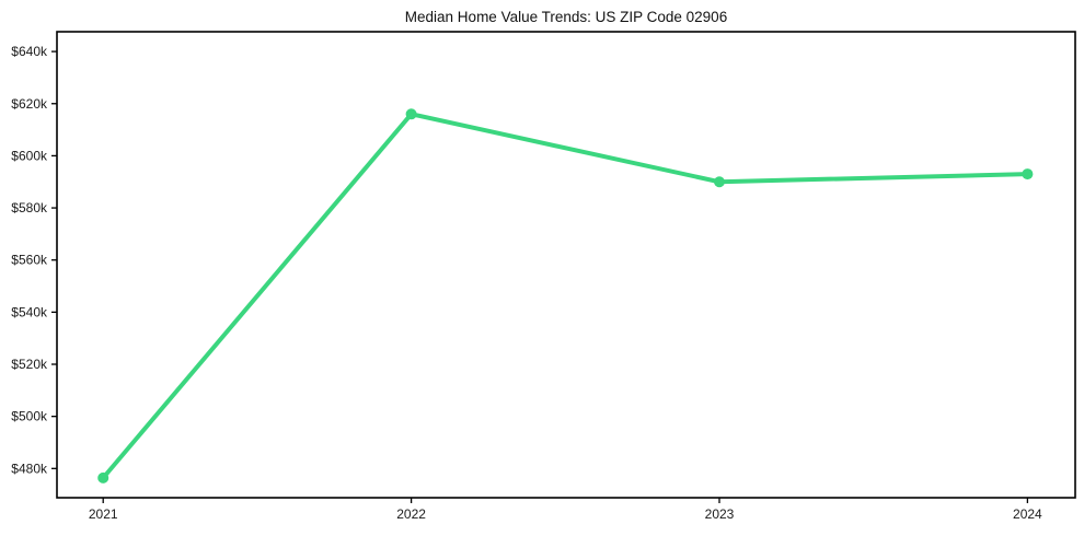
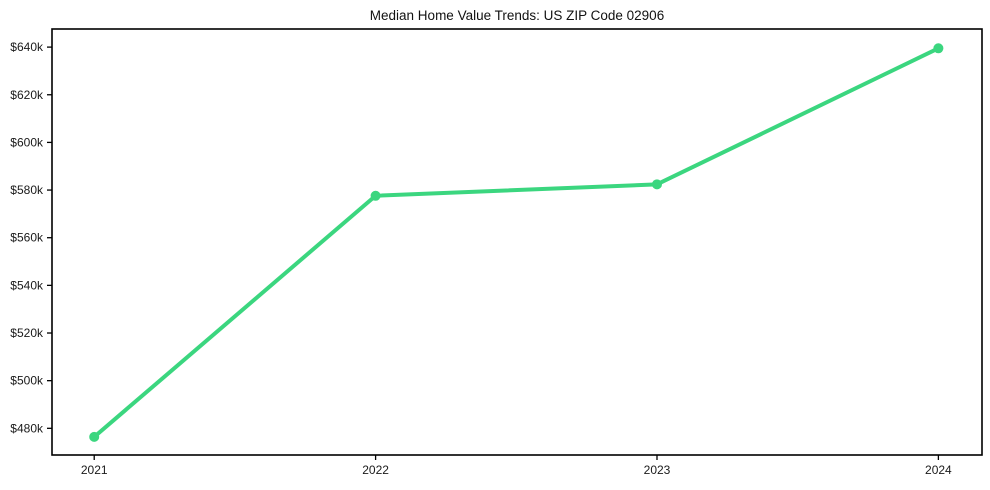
2022: $616k -> $578k
2023: $590k -> $582k
2024: $593k -> $640k
